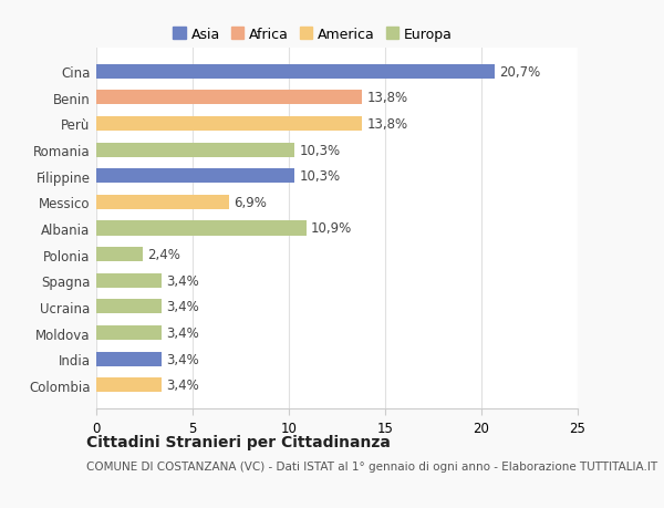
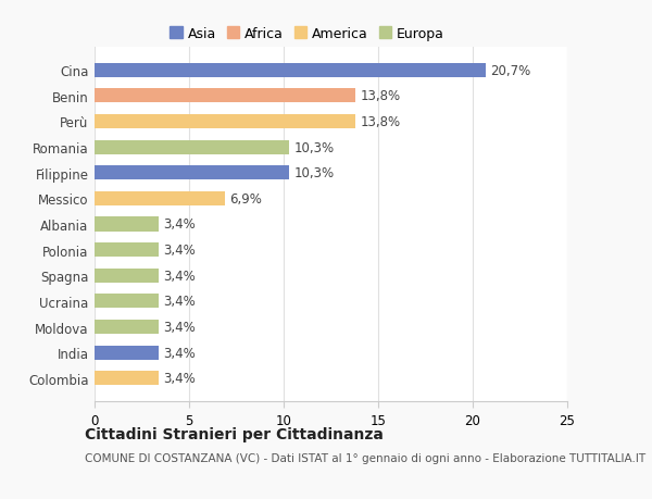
Albania: 10,9% -> 3,4%
Polonia: 2,4% -> 3,4%
